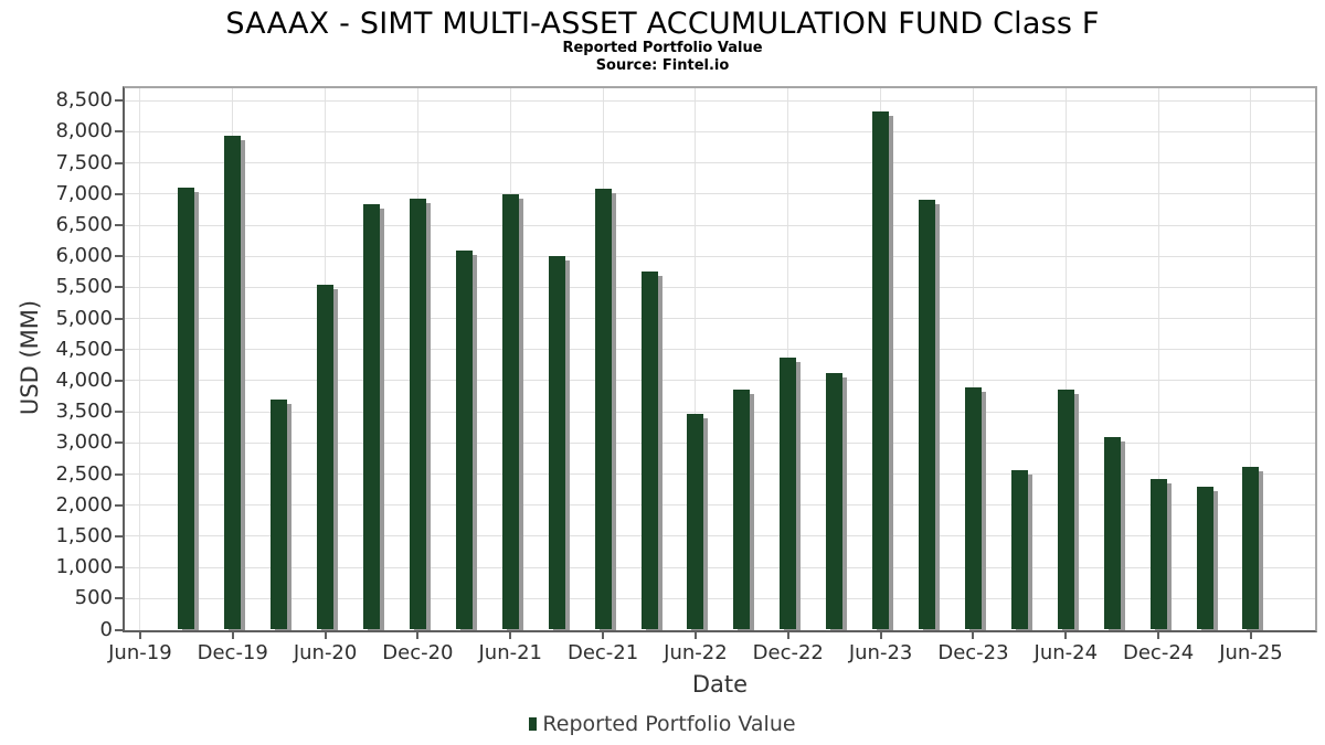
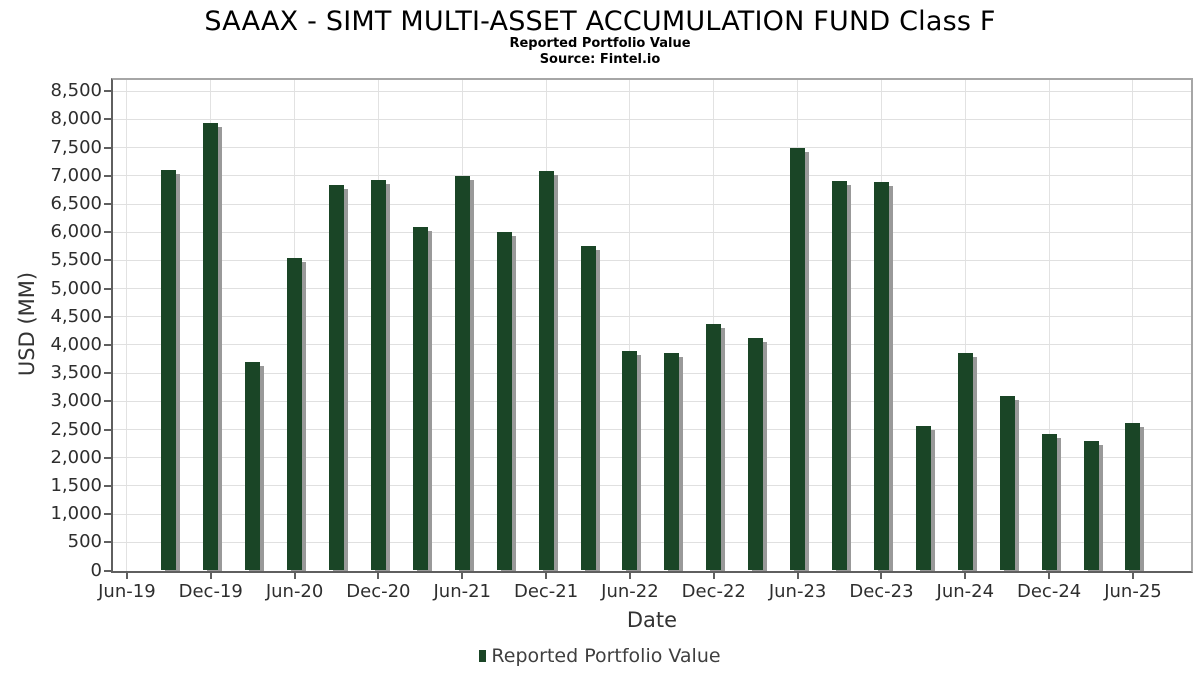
Jun-22: 3500 -> 3900
Jun-23: 8300 -> 7500
Dec-23: 3900 -> 6900
